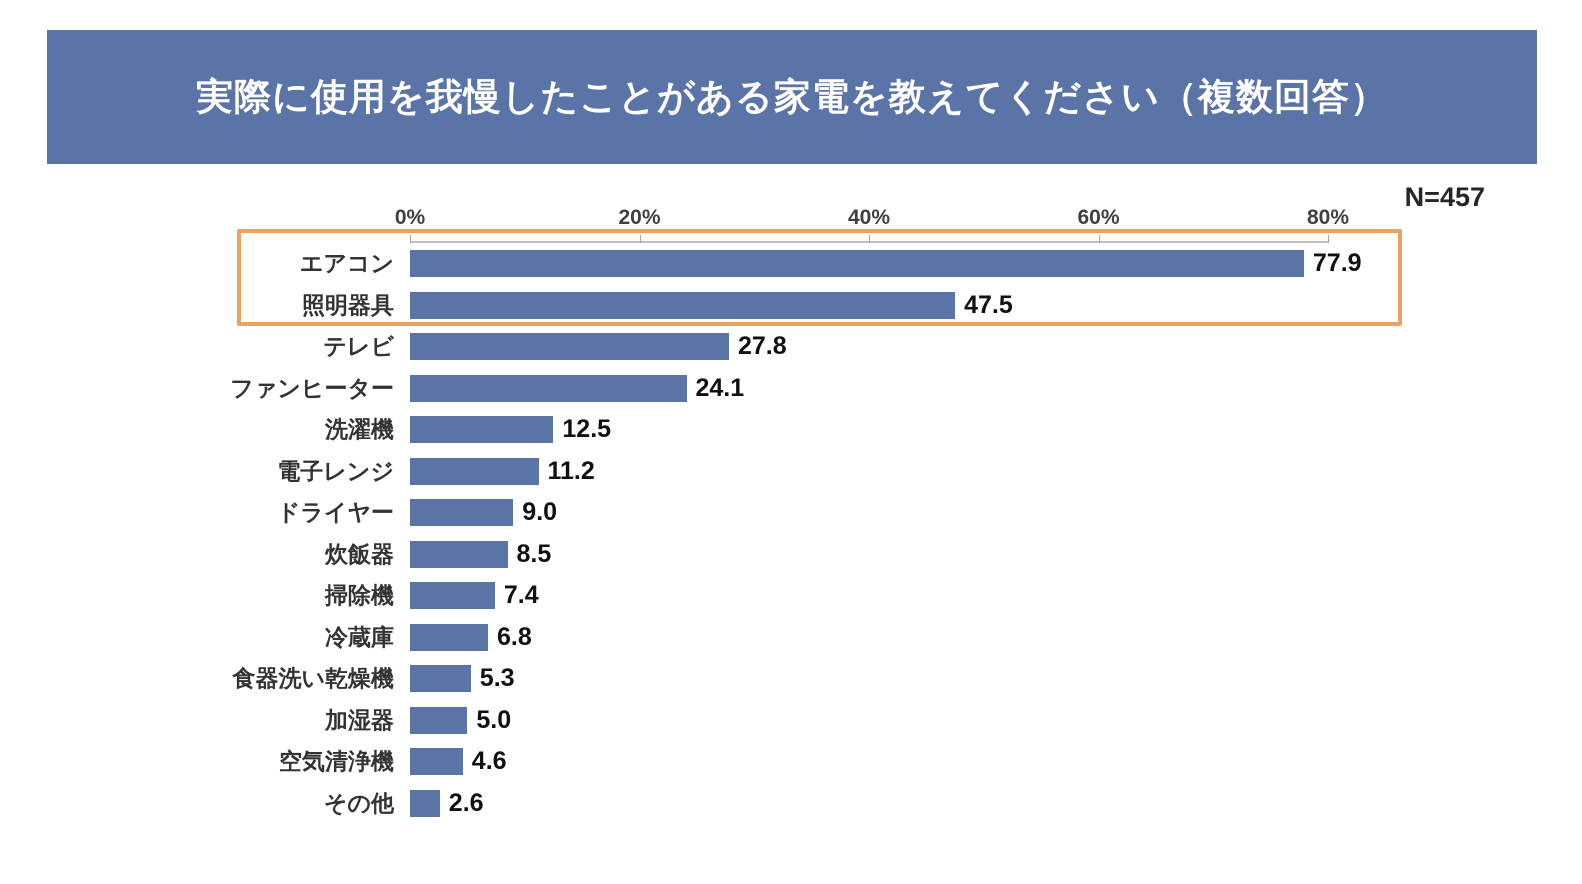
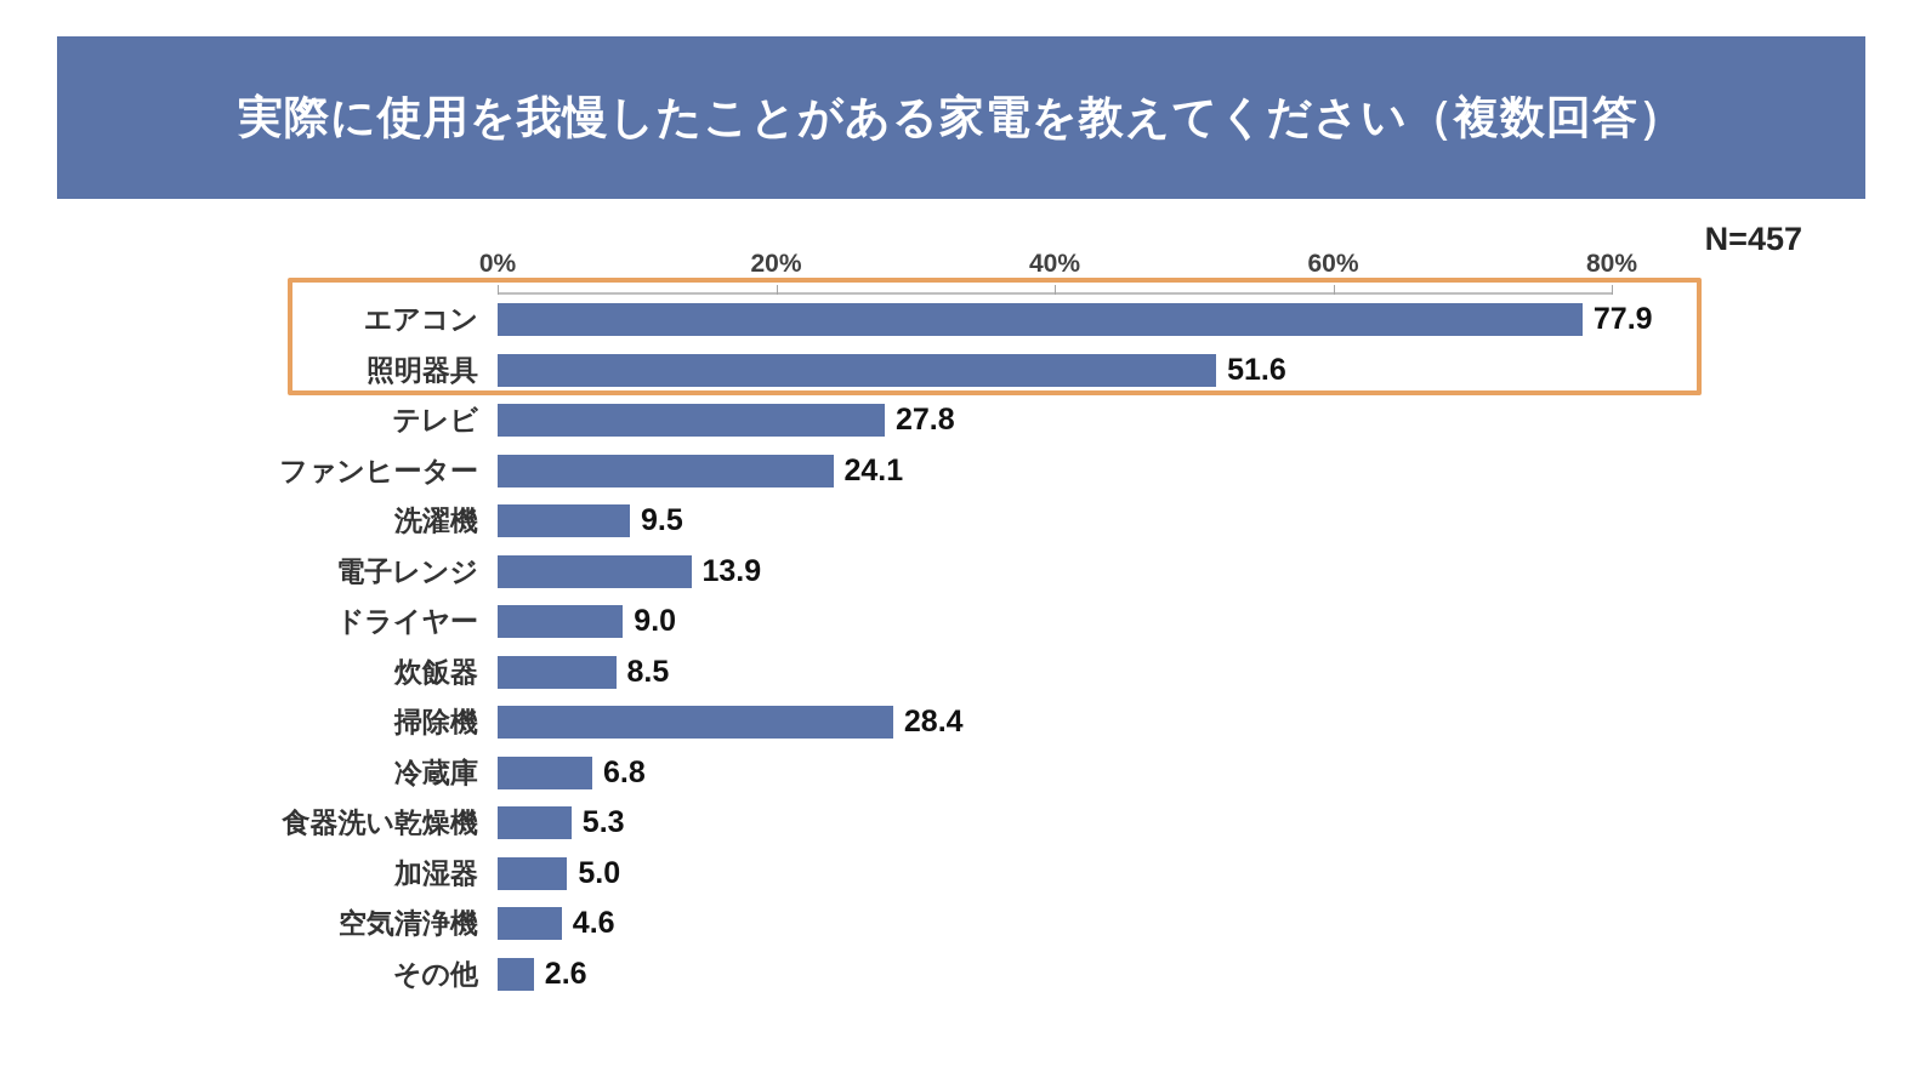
照明器具: 47.5 -> 51.6
洗濯機: 12.5 -> 9.5
電子レンジ: 11.2 -> 13.9
掃除機: 7.4 -> 28.4
